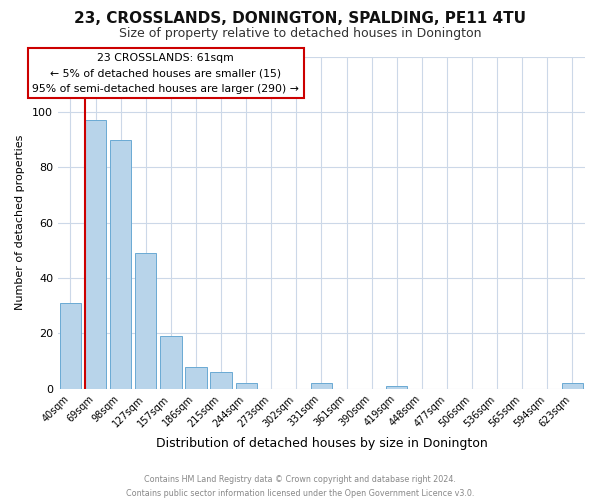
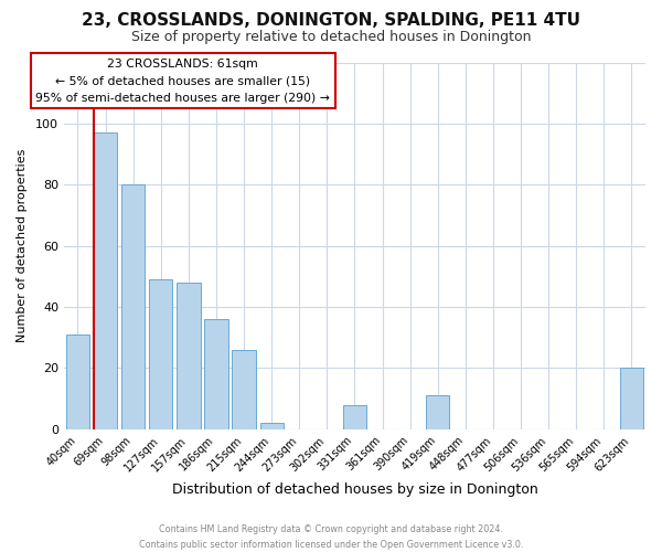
98sqm: 90 -> 80
157sqm: 19 -> 48
186sqm: 8 -> 36
215sqm: 6 -> 26
331sqm: 2 -> 8
419sqm: 1 -> 11
623sqm: 2 -> 20
